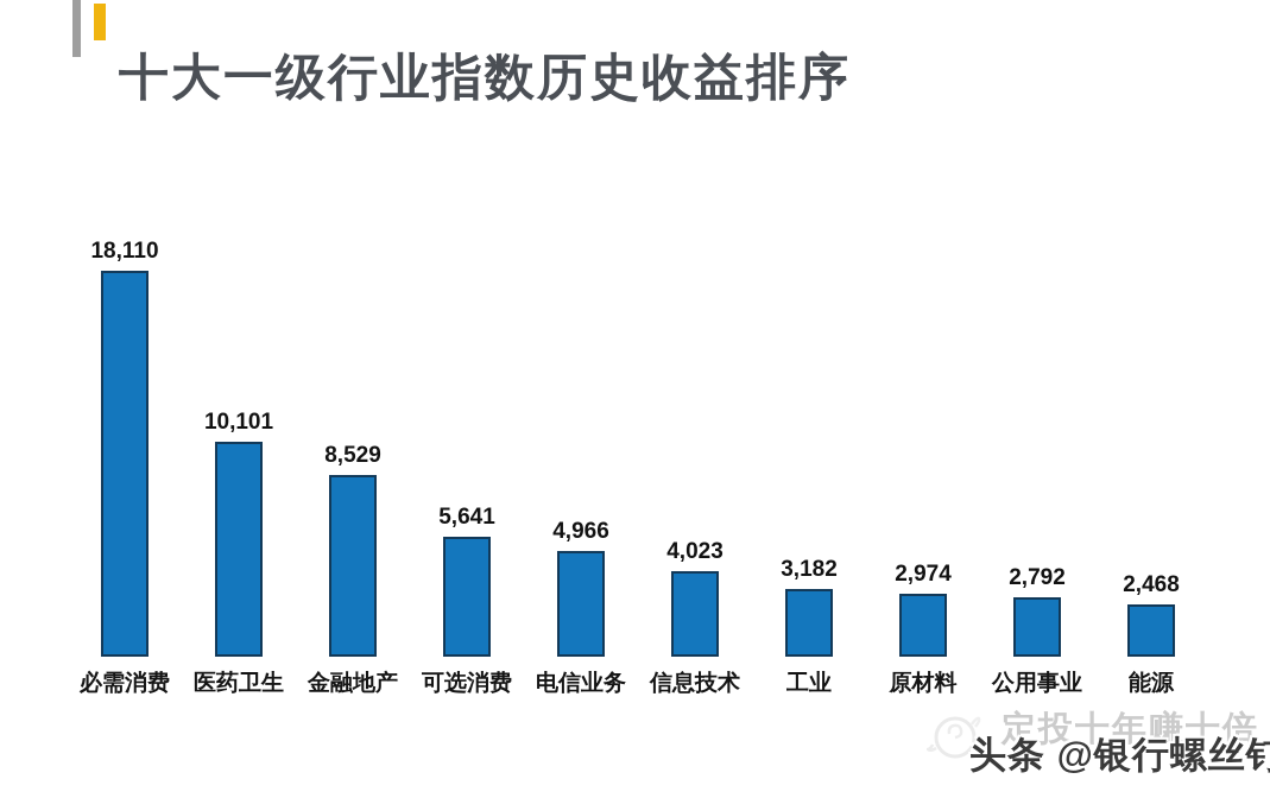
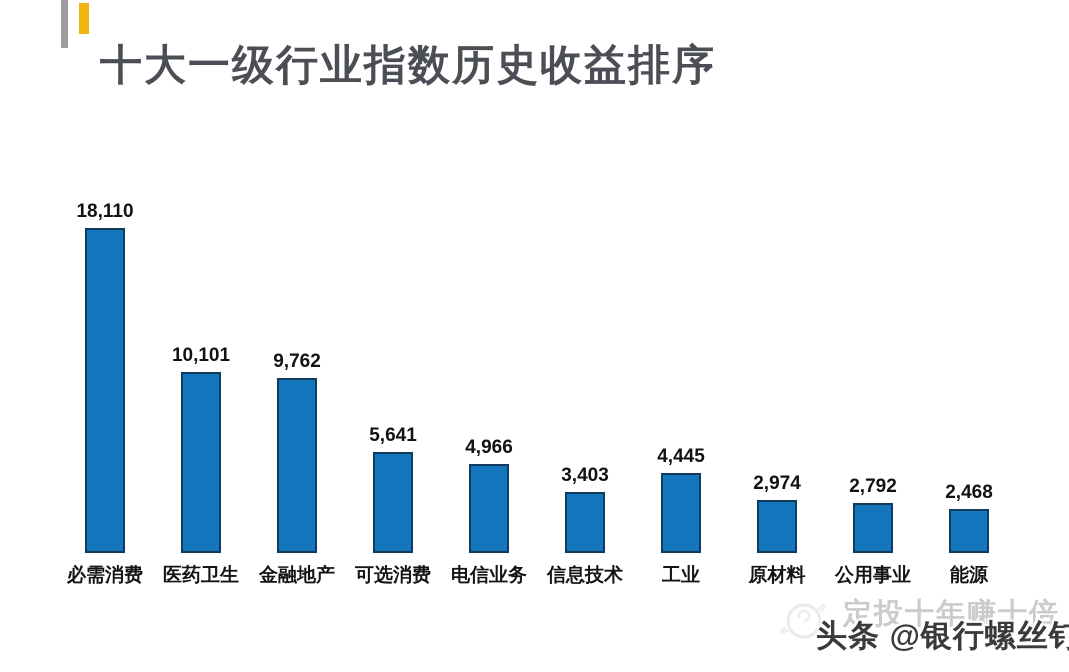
金融地产: 8,529 -> 9,762
信息技术: 4,023 -> 3,403
工业: 3,182 -> 4,445
